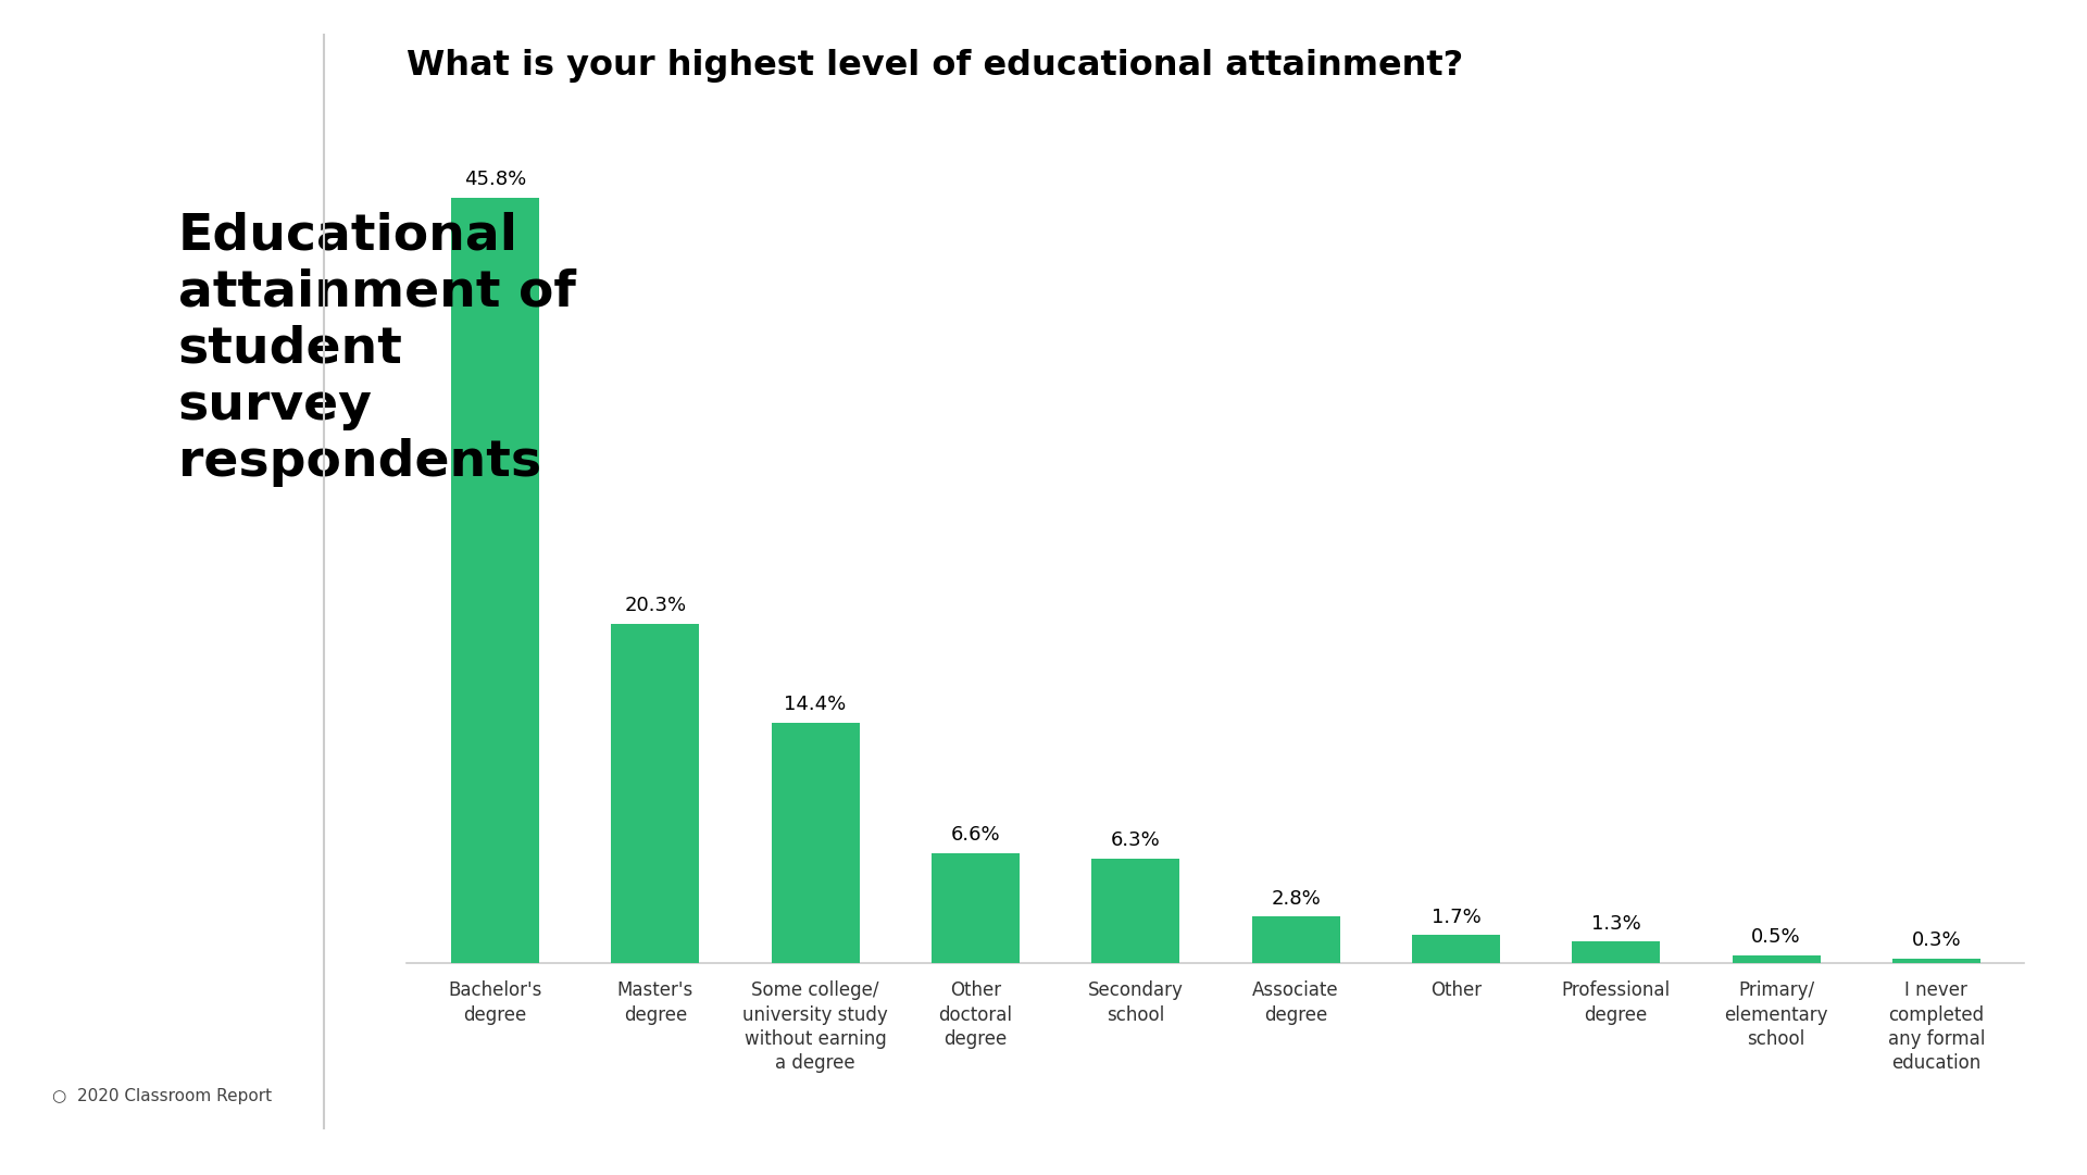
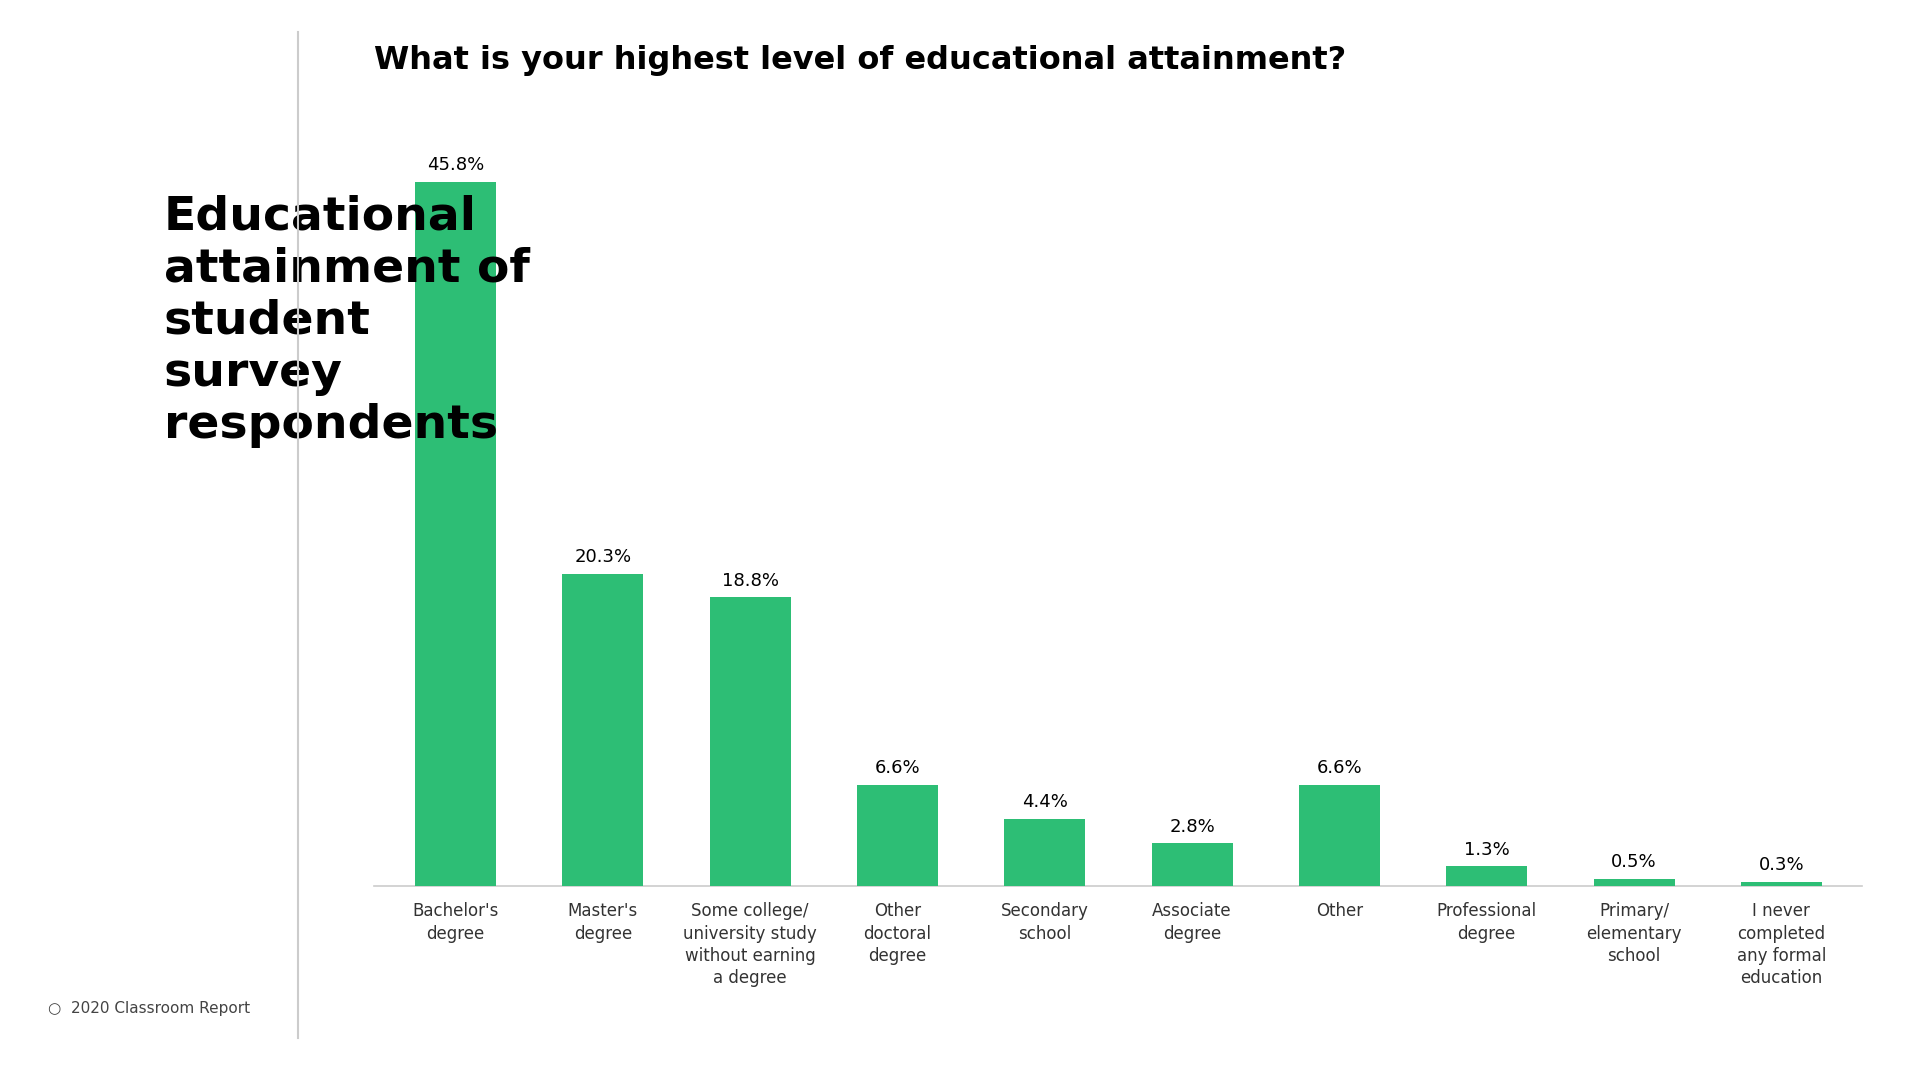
Some college/ university study without earning a degree: 14.4% -> 18.8%
Secondary school: 6.3% -> 4.4%
Other: 1.7% -> 6.6%
